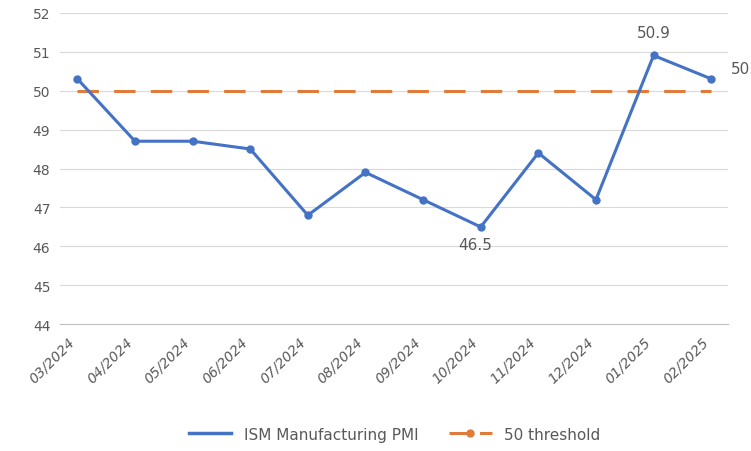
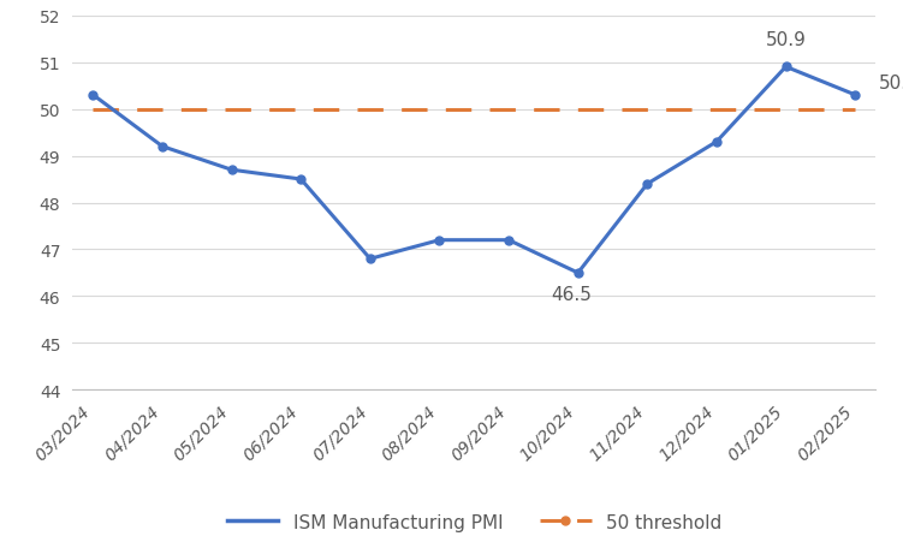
ISM Manufacturing PMI/04/2024: 48.7 -> 49.2
ISM Manufacturing PMI/08/2024: 47.9 -> 47.2
ISM Manufacturing PMI/12/2024: 47.2 -> 49.3
